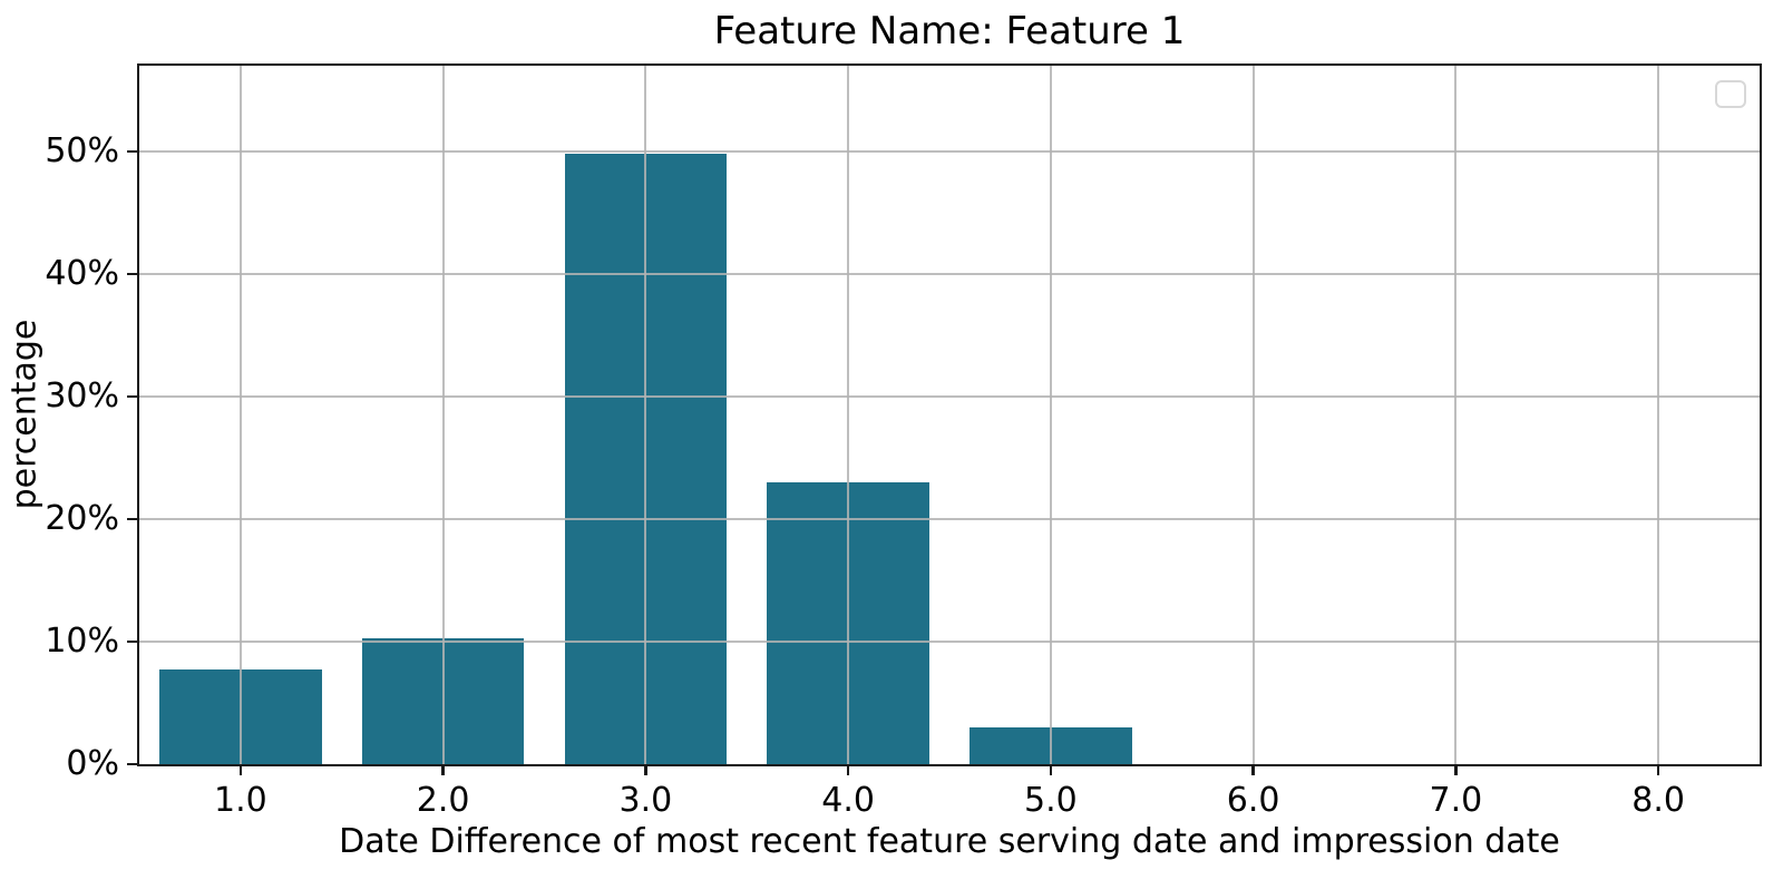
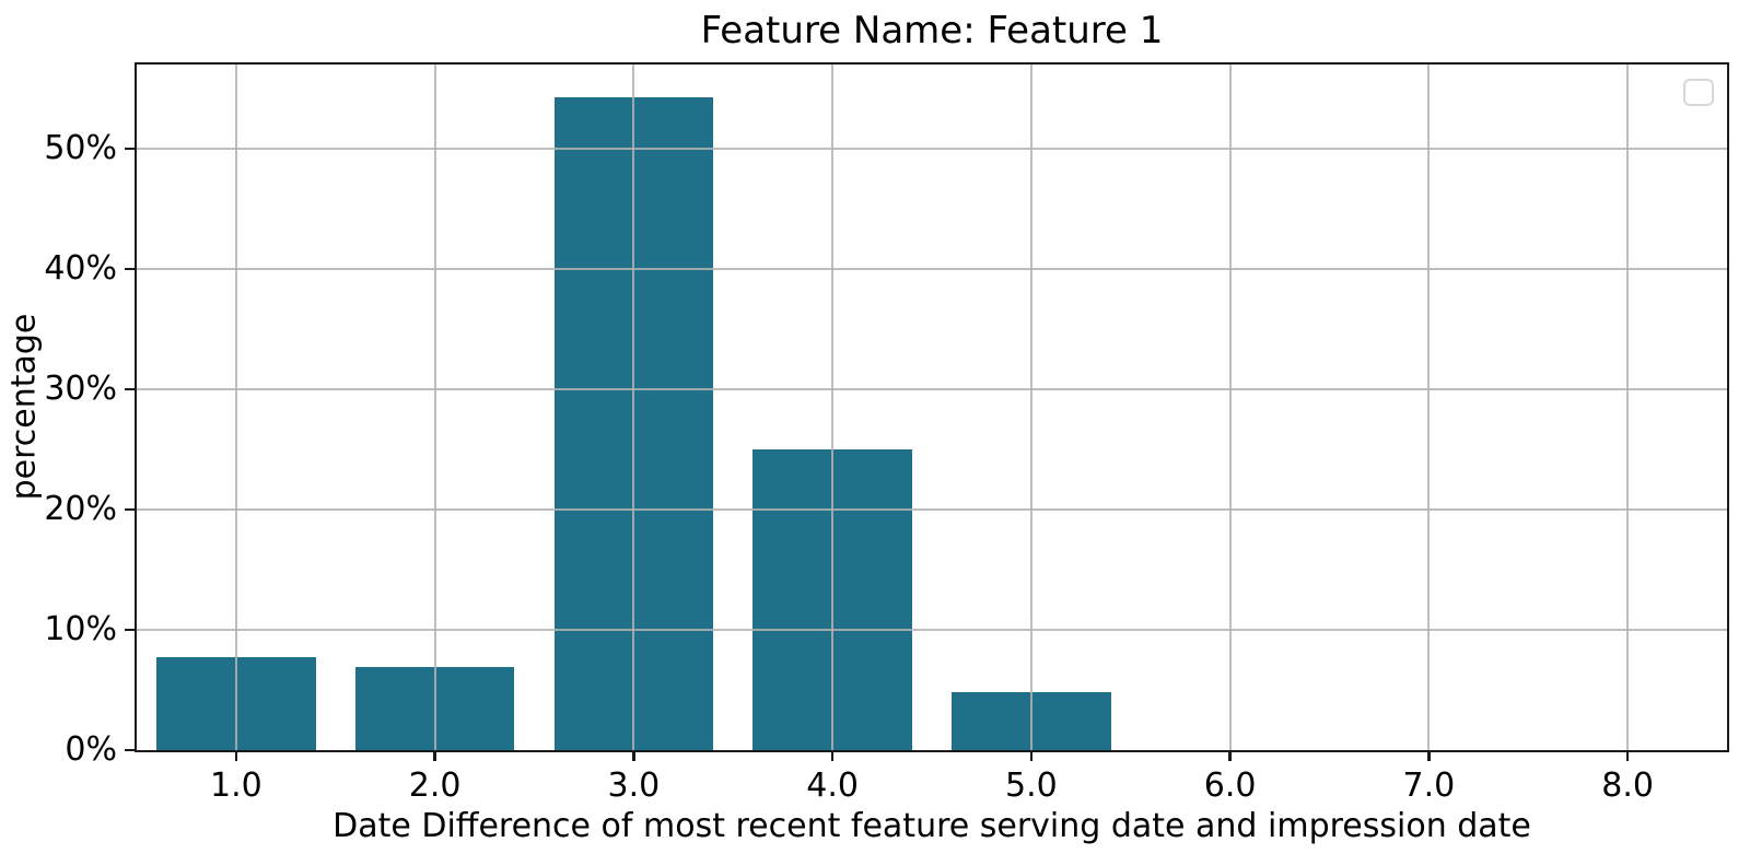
2.0: 10.3% -> 6.9%
3.0: 49.8% -> 54.3%
4.0: 23.0% -> 25.0%
5.0: 3.0% -> 4.8%
